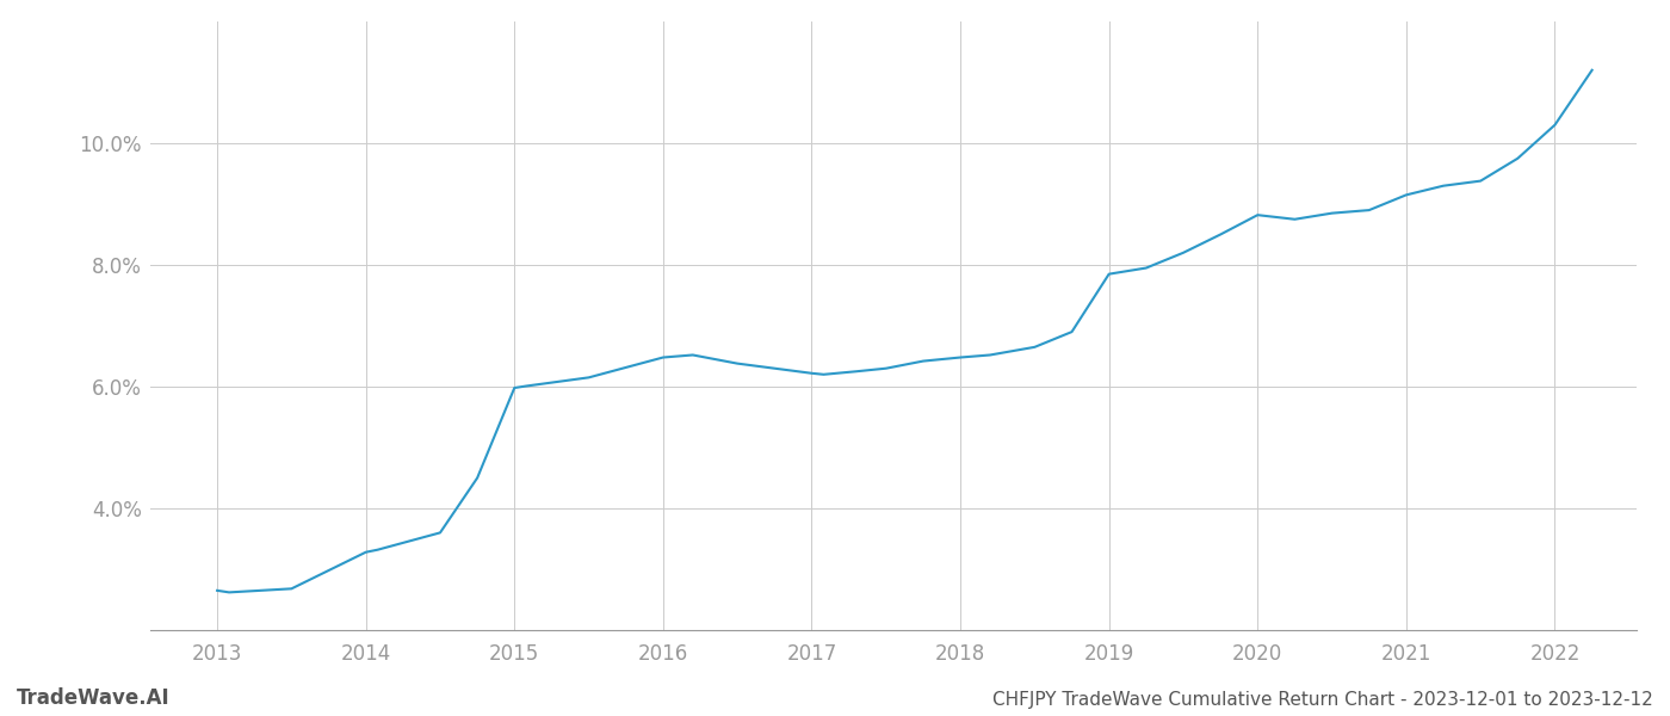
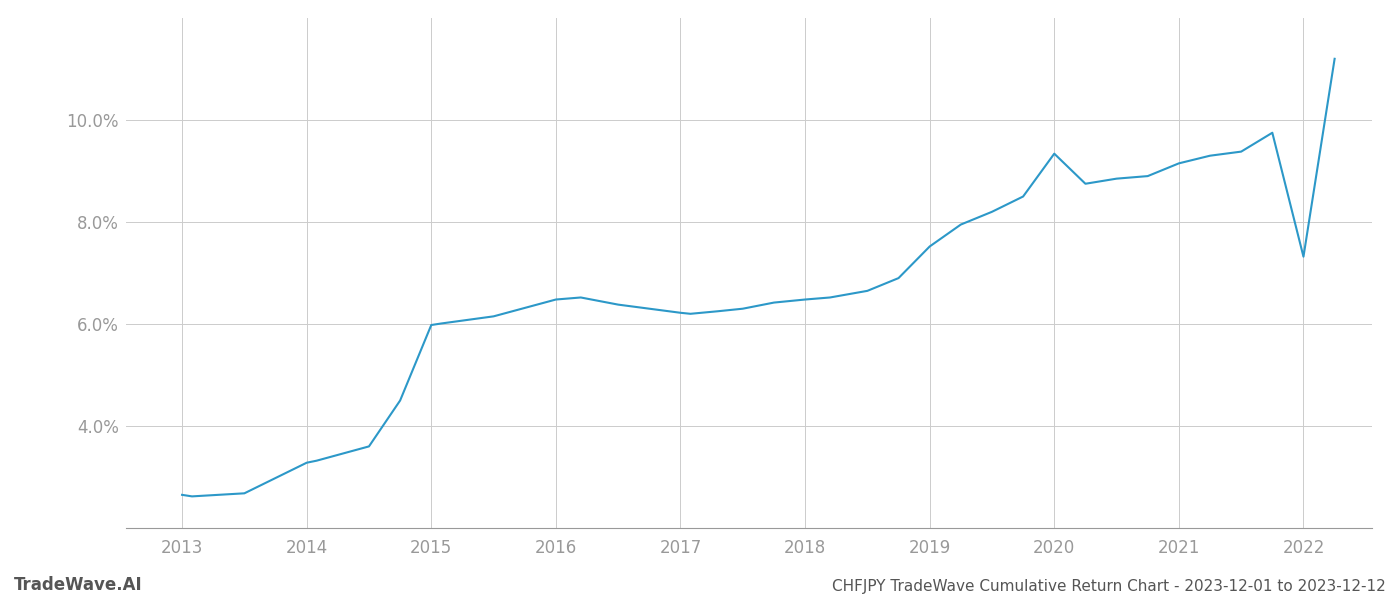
2019: 7.85% -> 7.52%
2020: 8.82% -> 9.34%
2022: 10.30% -> 7.32%
